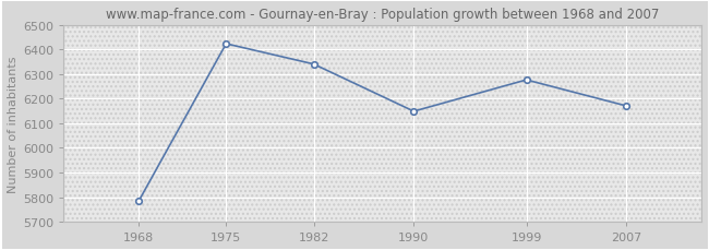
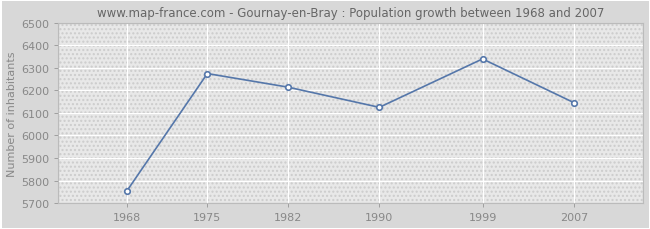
1968: 5783 -> 5755
1975: 6424 -> 6275
1982: 6341 -> 6215
1990: 6149 -> 6125
1999: 6277 -> 6340
2007: 6171 -> 6145
